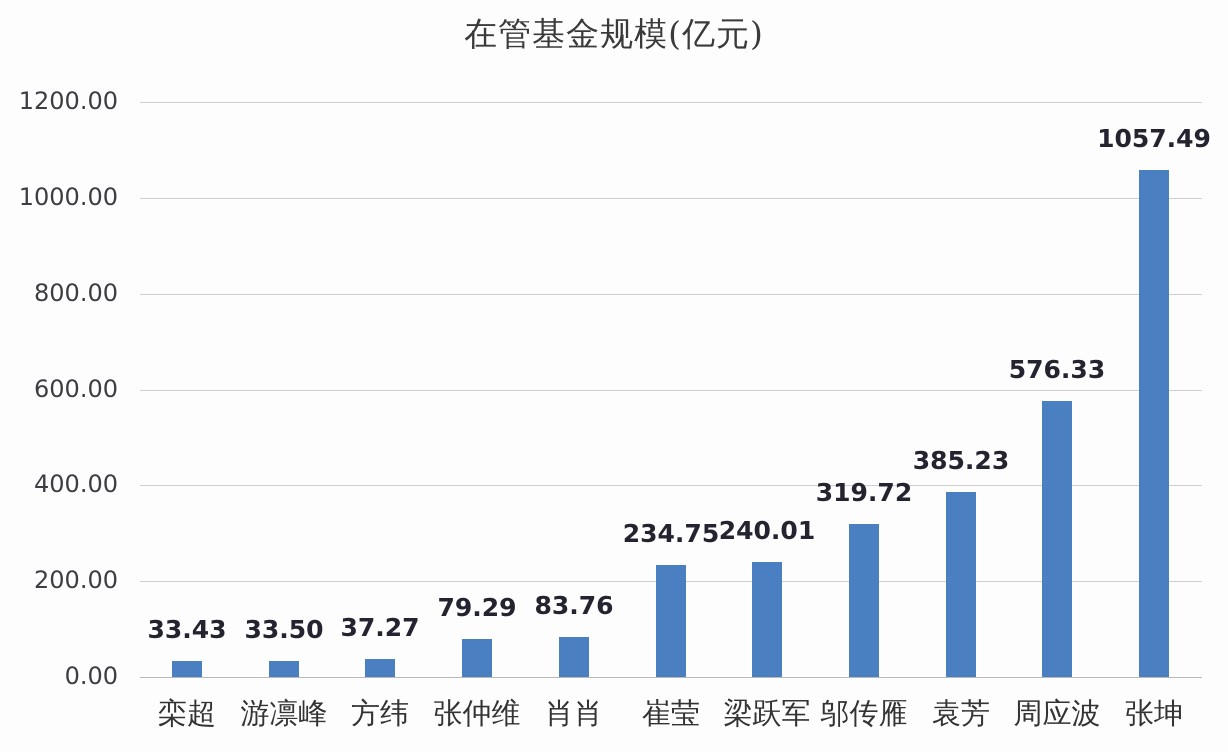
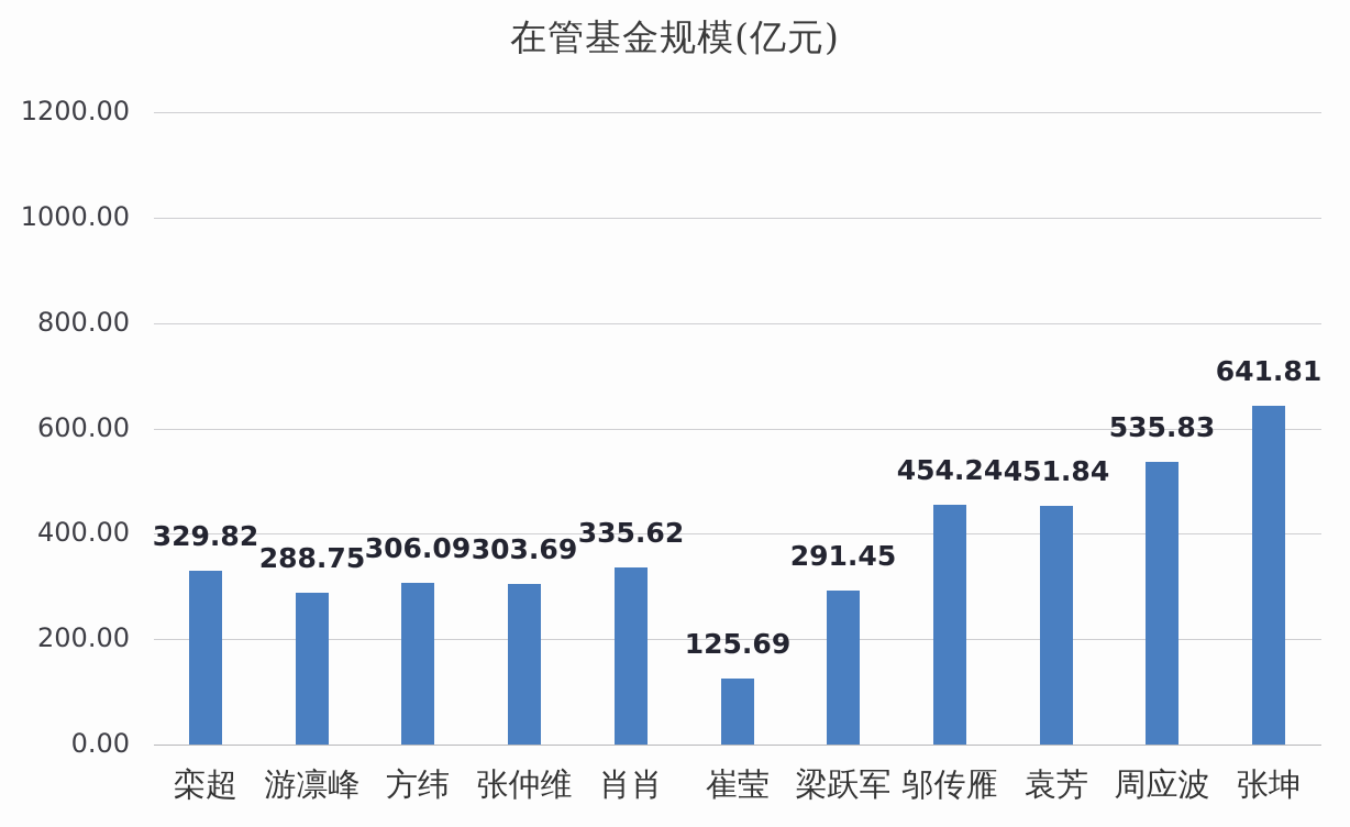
栾超: 33.43 -> 329.82
游凛峰: 33.50 -> 288.75
方纬: 37.27 -> 306.09
张仲维: 79.29 -> 303.69
肖肖: 83.76 -> 335.62
崔莹: 234.75 -> 125.69
梁跃军: 240.01 -> 291.45
邬传雁: 319.72 -> 454.24
袁芳: 385.23 -> 451.84
周应波: 576.33 -> 535.83
张坤: 1057.49 -> 641.81
